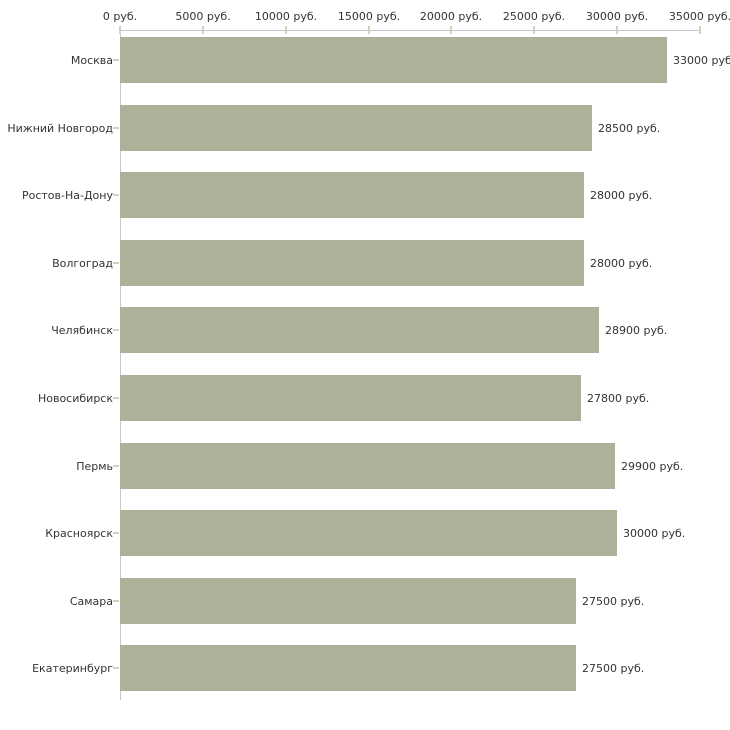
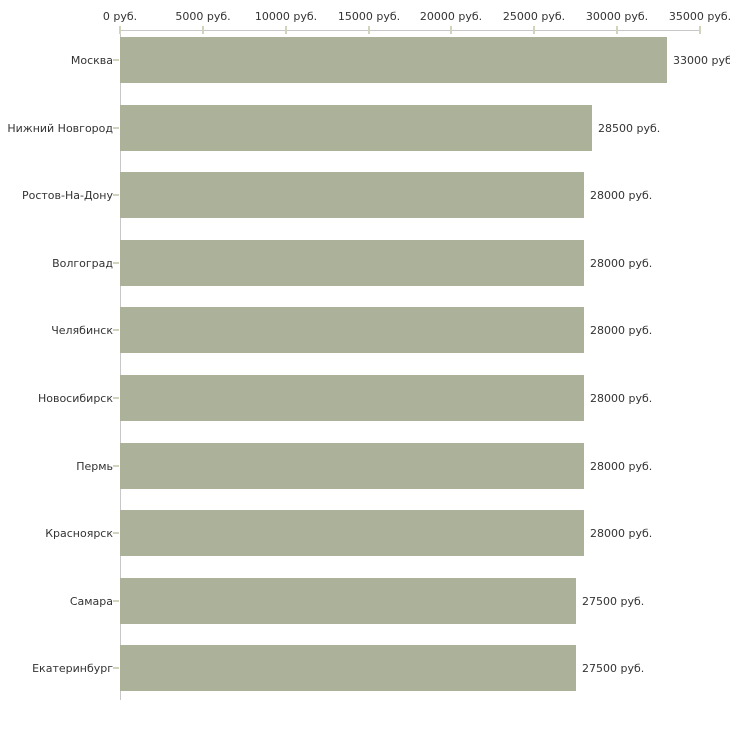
Челябинск: 28900 -> 28000
Новосибирск: 27800 -> 28000
Пермь: 29900 -> 28000
Красноярск: 30000 -> 28000
